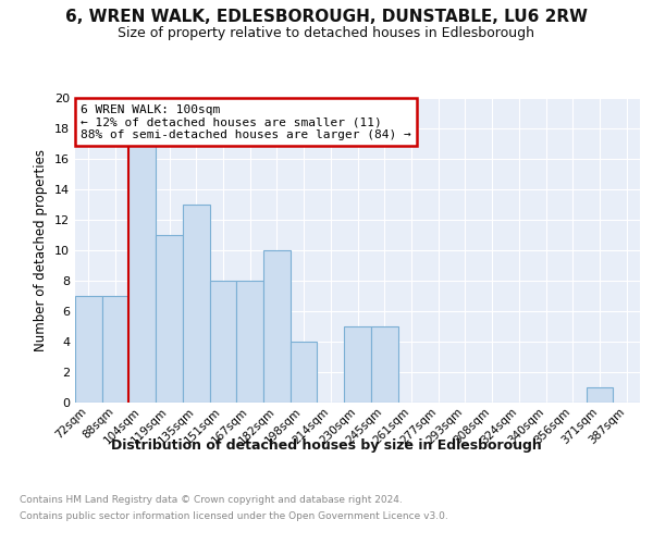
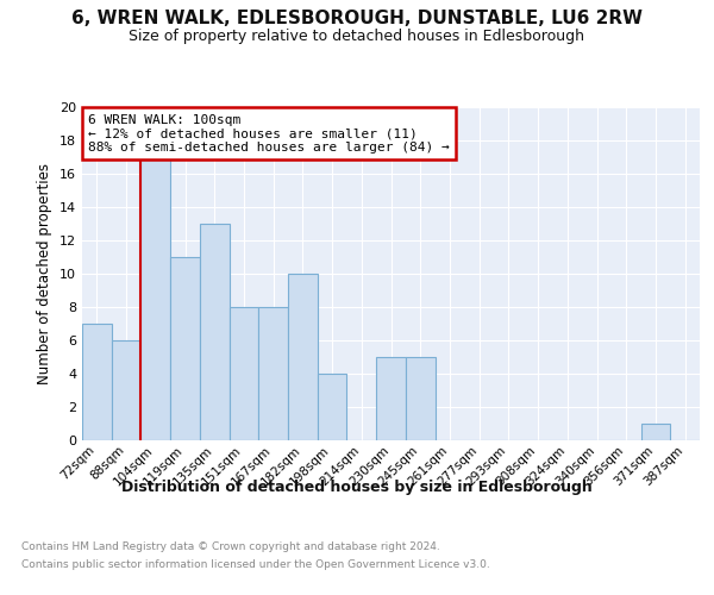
88sqm: 7 -> 6
